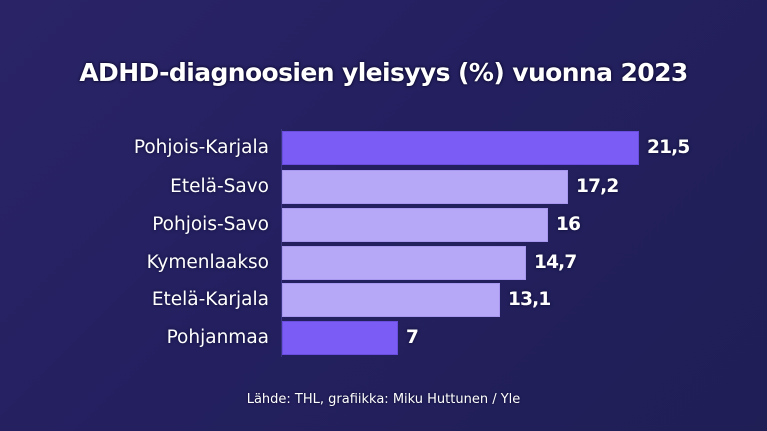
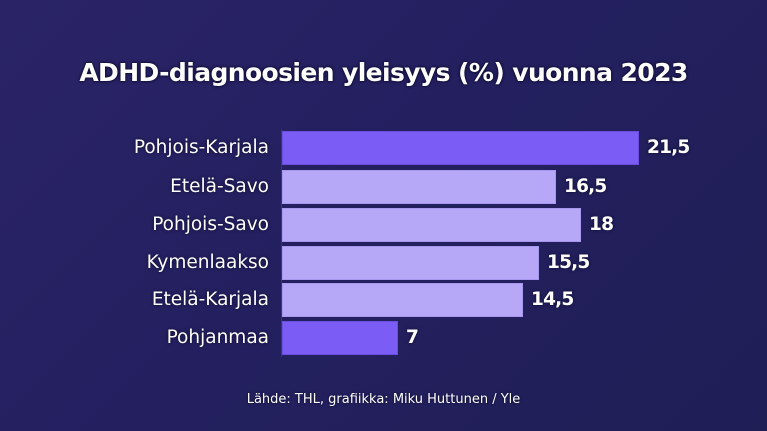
Etelä-Savo: 17,2 -> 16,5
Pohjois-Savo: 16 -> 18
Kymenlaakso: 14,7 -> 15,5
Etelä-Karjala: 13,1 -> 14,5
